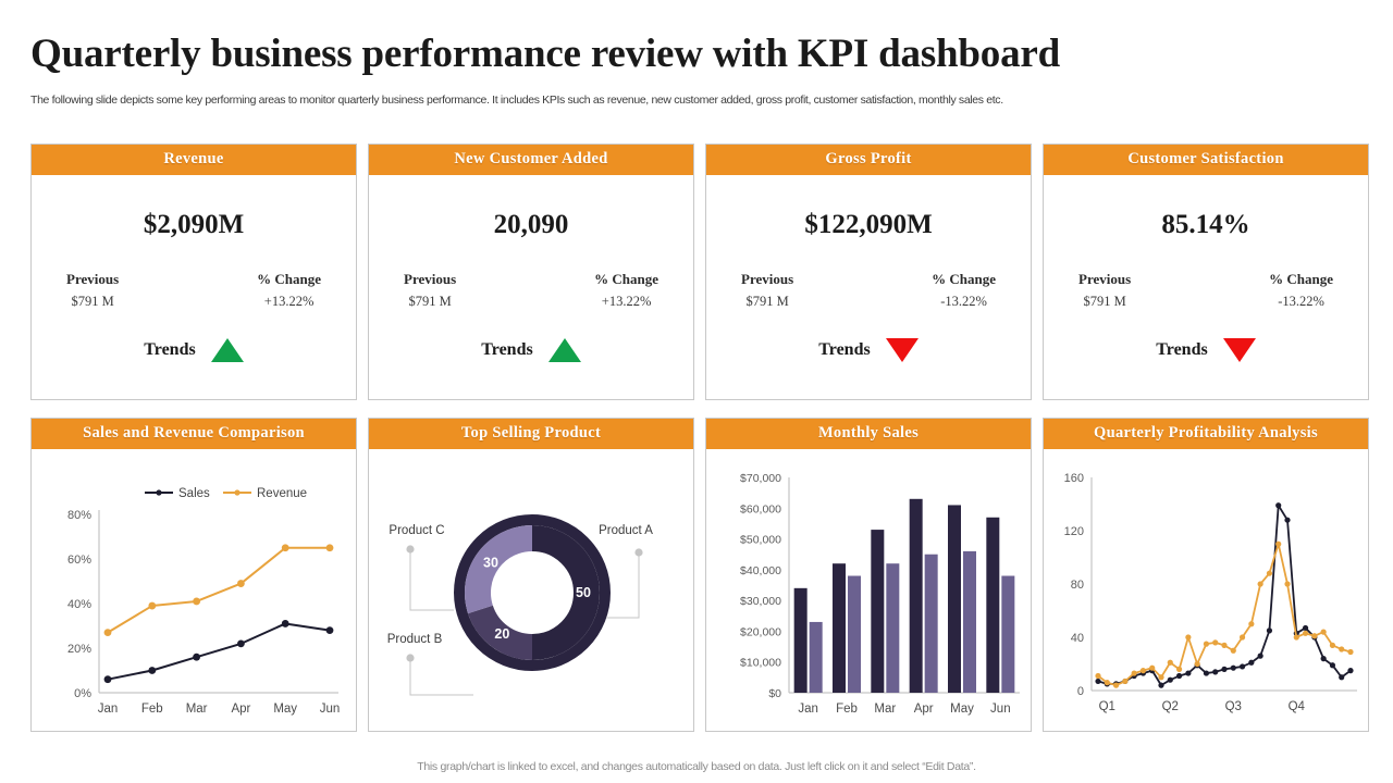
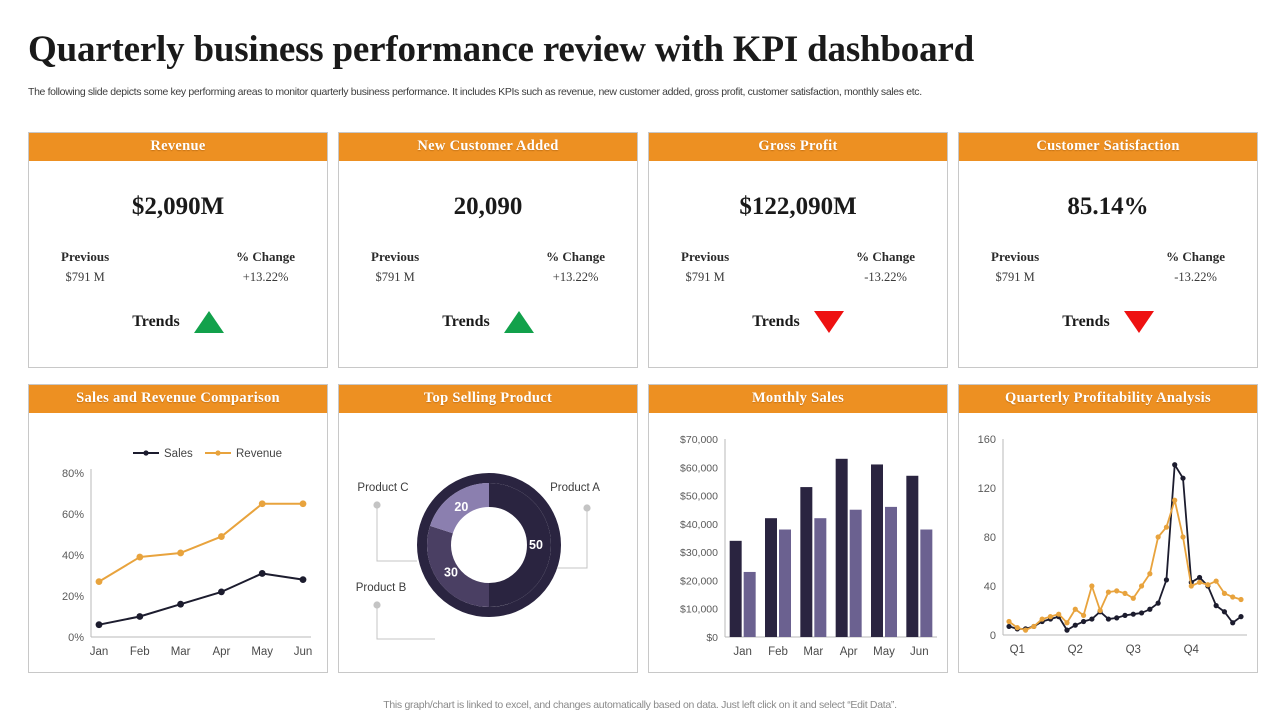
Top Selling Product/Product B: 20 -> 30
Top Selling Product/Product C: 30 -> 20
